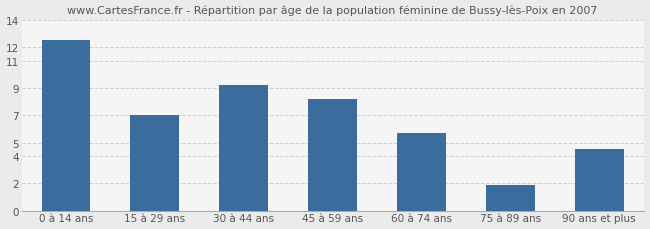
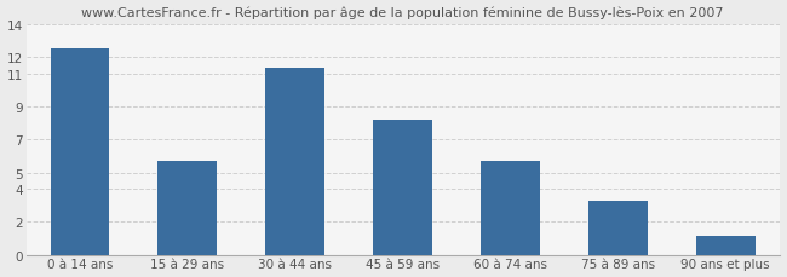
15 à 29 ans: 7.0 -> 5.7
30 à 44 ans: 9.2 -> 11.3
75 à 89 ans: 1.9 -> 3.3
90 ans et plus: 4.5 -> 1.1
